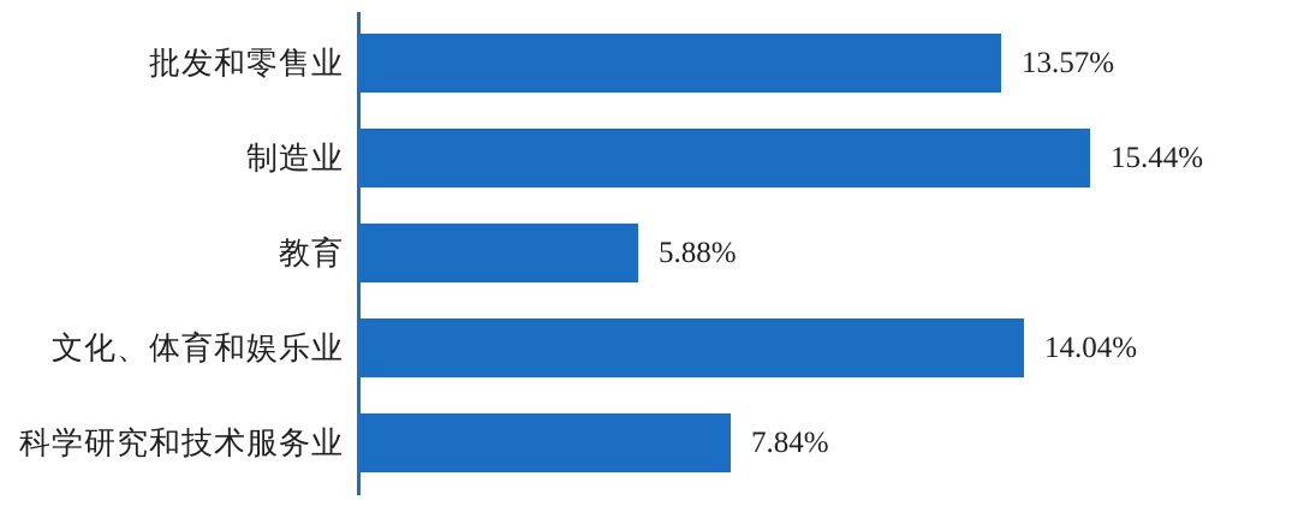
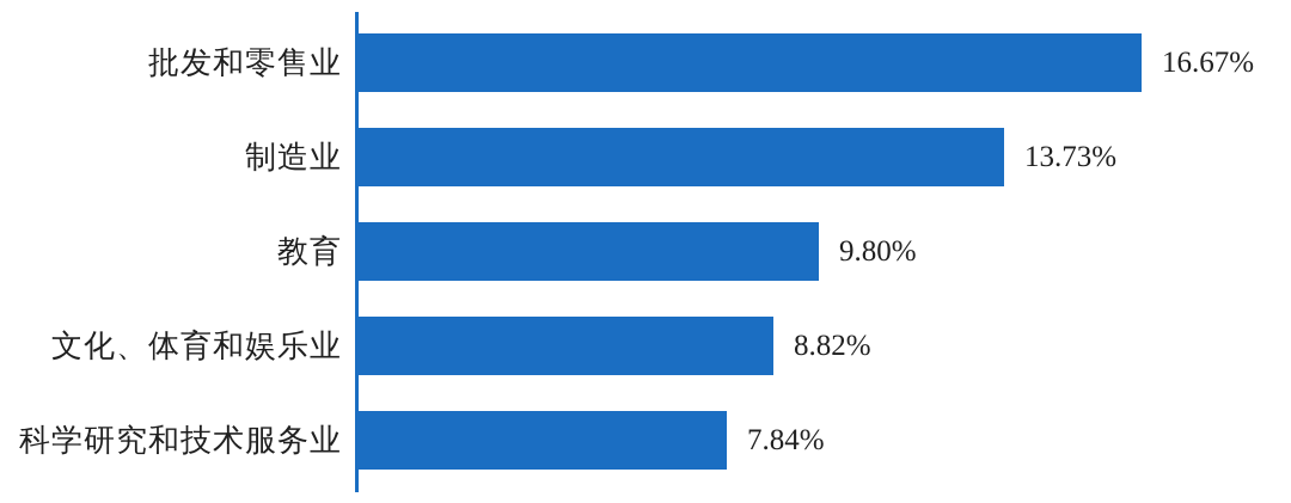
批发和零售业: 13.57% -> 16.67%
制造业: 15.44% -> 13.73%
教育: 5.88% -> 9.80%
文化、体育和娱乐业: 14.04% -> 8.82%
